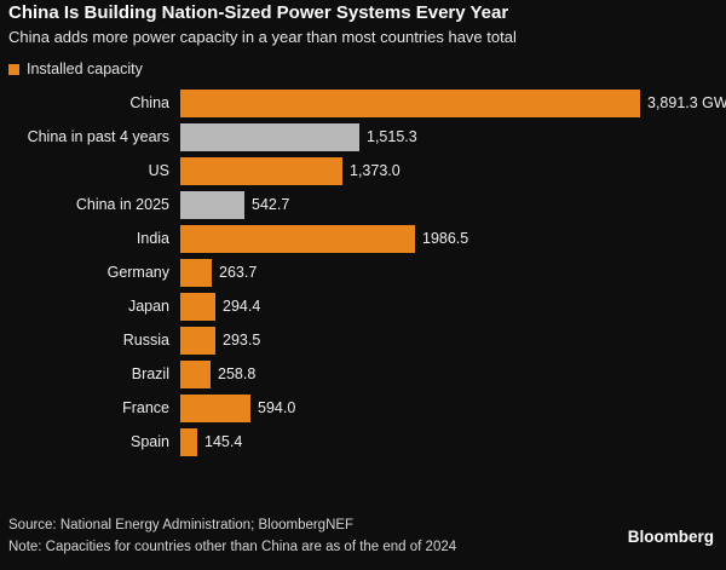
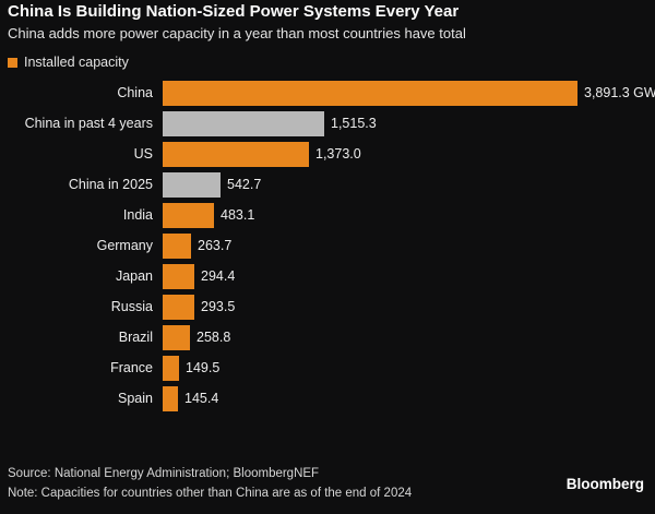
India: 1986.5 -> 483.1
France: 594.0 -> 149.5
